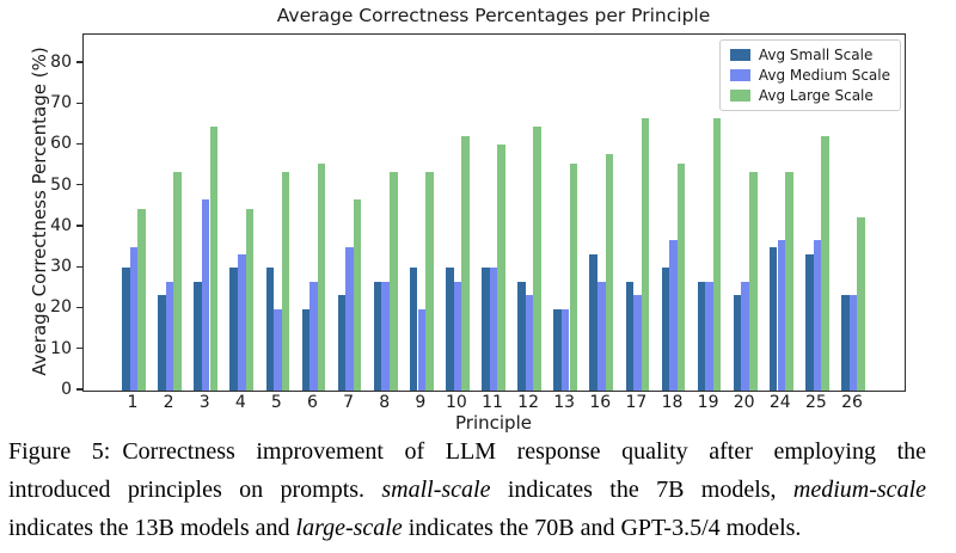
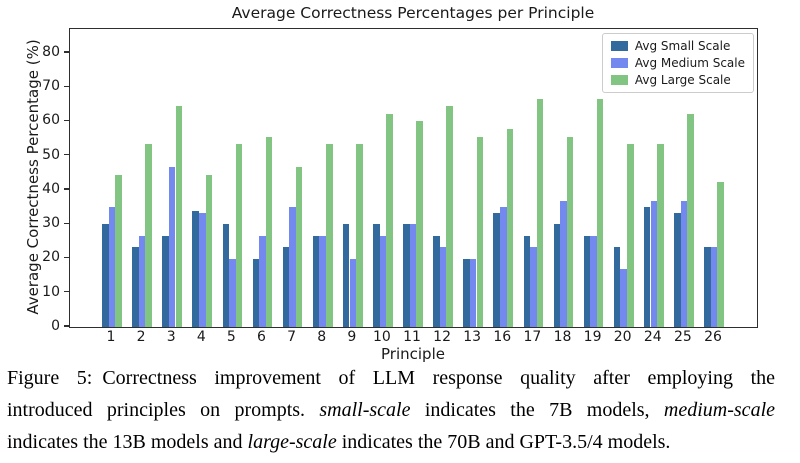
Avg Small Scale/4: 30 -> 34
Avg Medium Scale/16: 27 -> 35
Avg Medium Scale/20: 27 -> 17
